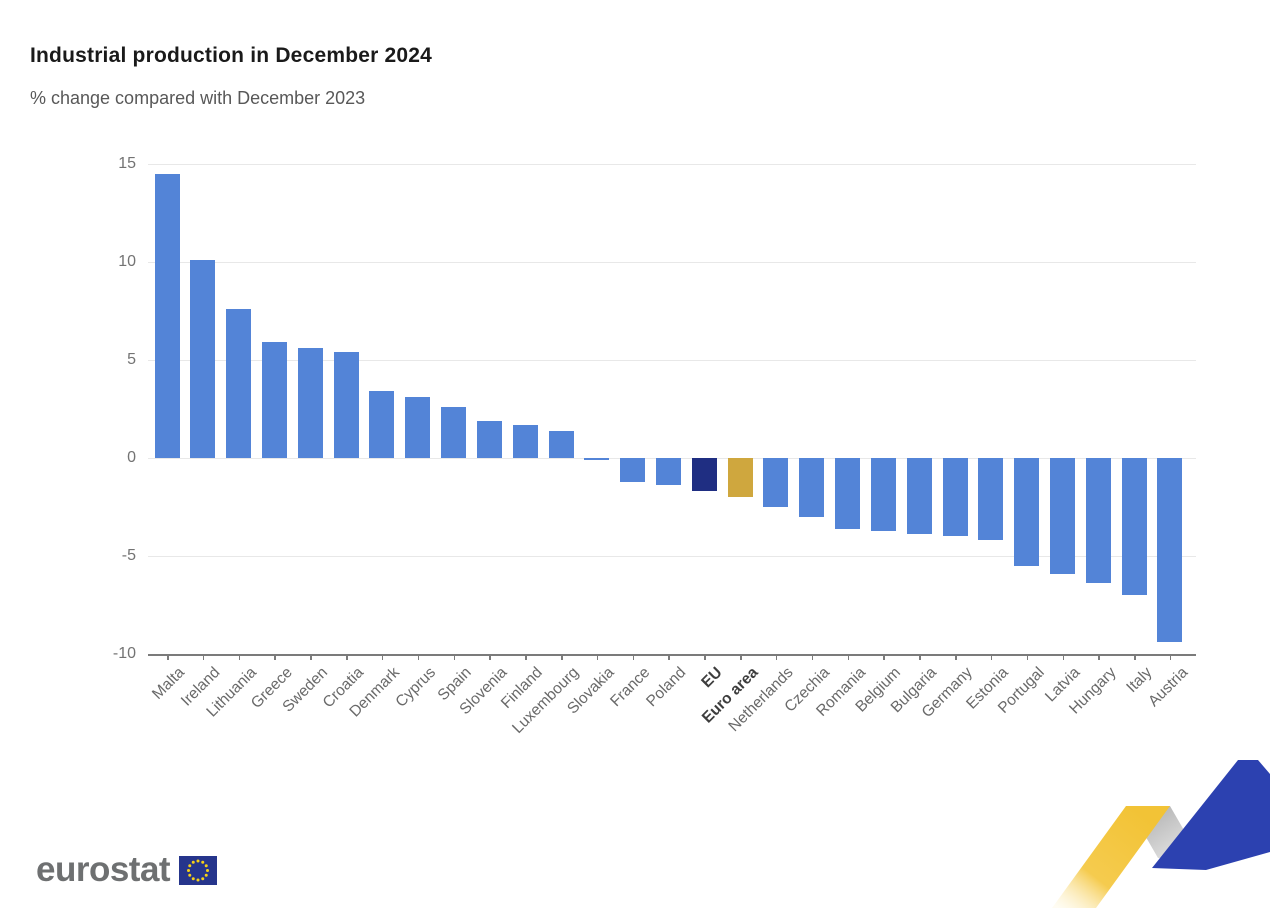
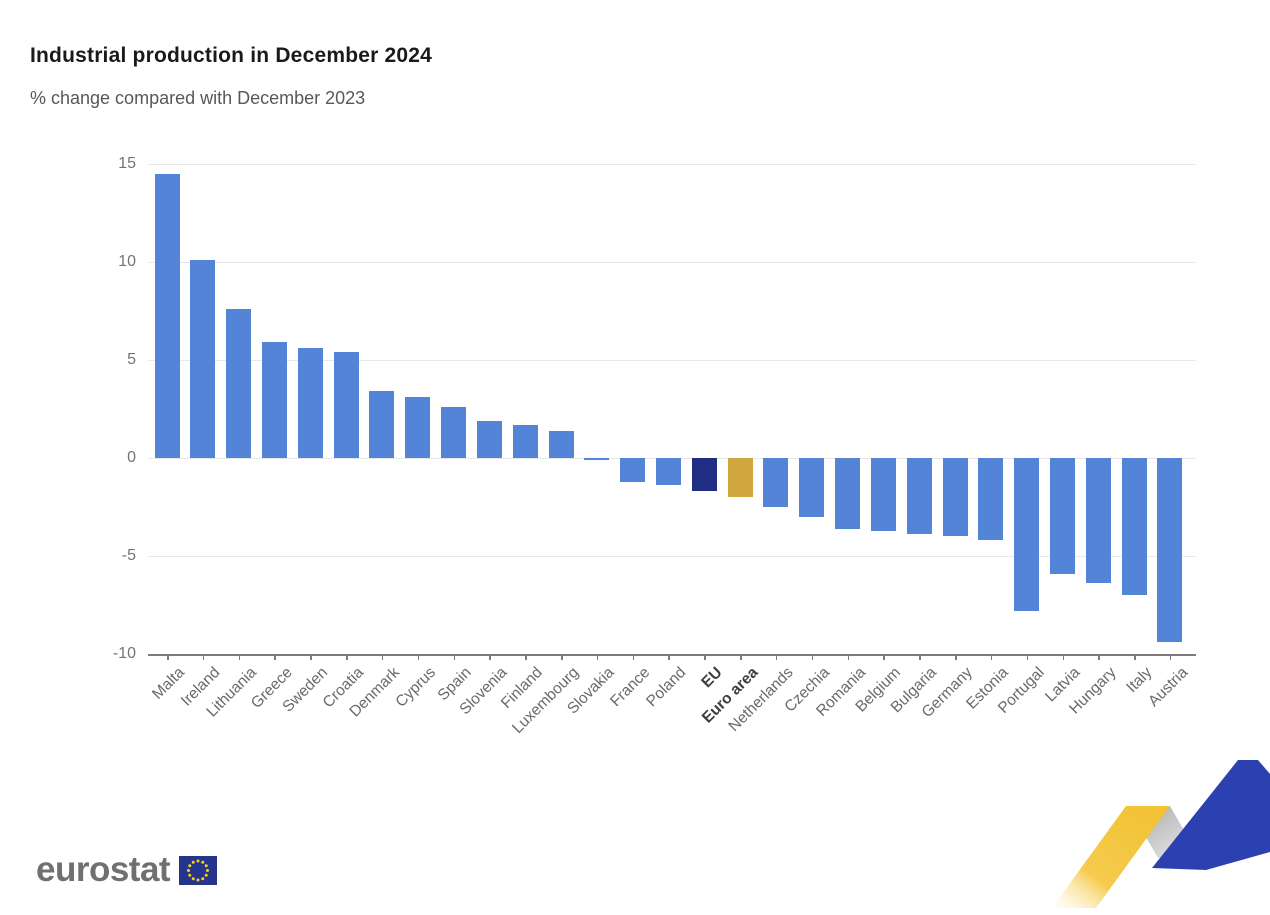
Portugal: -5.5 -> -7.8
